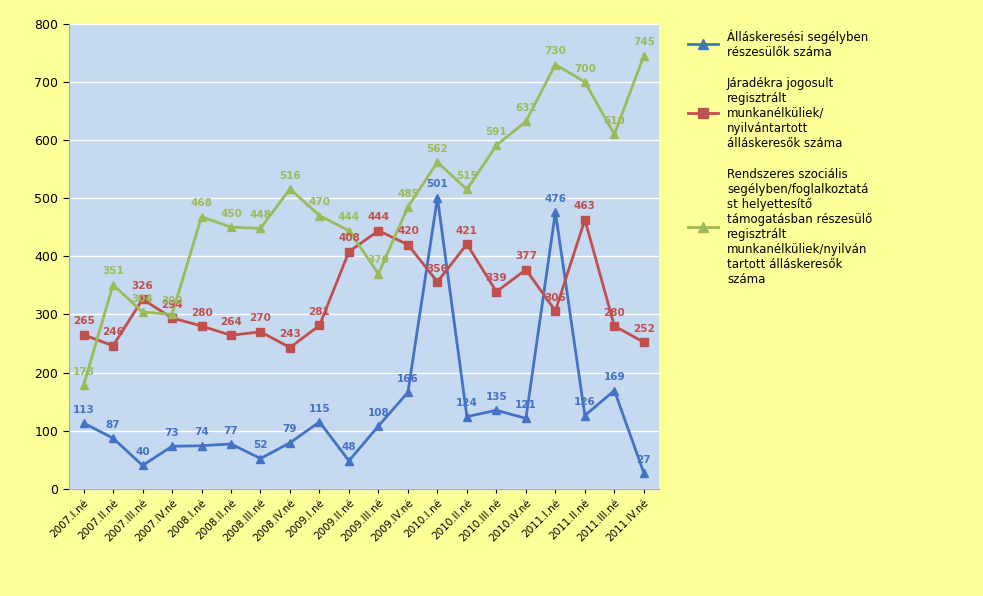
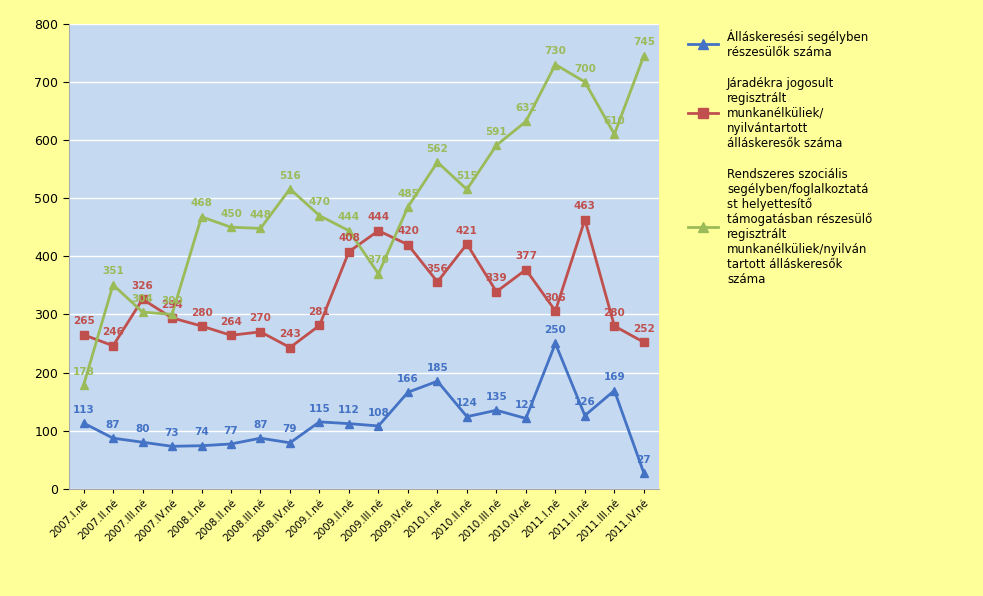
Álláskeresési segélyben részesülők száma/2007.III.né: 40 -> 80
Álláskeresési segélyben részesülők száma/2008.III.né: 52 -> 87
Álláskeresési segélyben részesülők száma/2009.II.né: 48 -> 112
Álláskeresési segélyben részesülők száma/2010.I.né: 501 -> 185
Álláskeresési segélyben részesülők száma/2011.I.né: 476 -> 250
